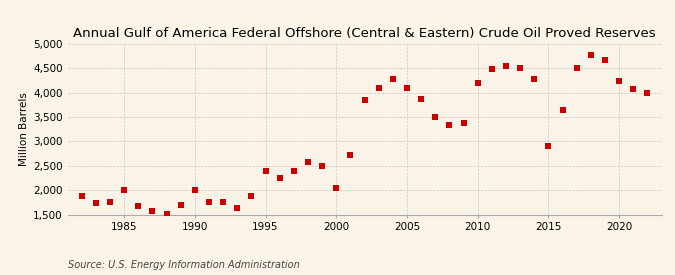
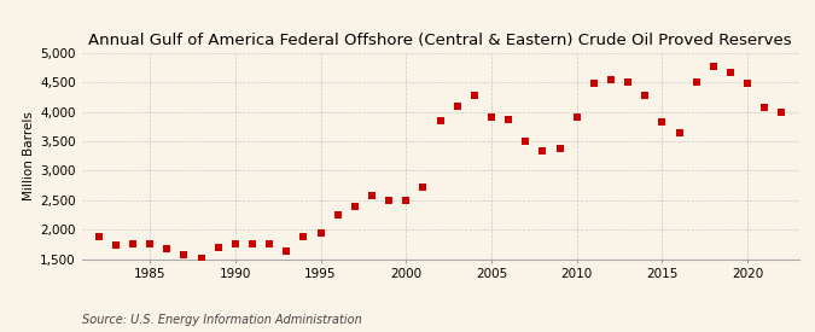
1985: 2,000 -> 1,750
1990: 2,000 -> 1,760
1995: 2,400 -> 1,950
2000: 2,050 -> 2,490
2005: 4,100 -> 3,920
2010: 4,200 -> 3,910
2015: 2,900 -> 3,840
2020: 4,250 -> 4,490
